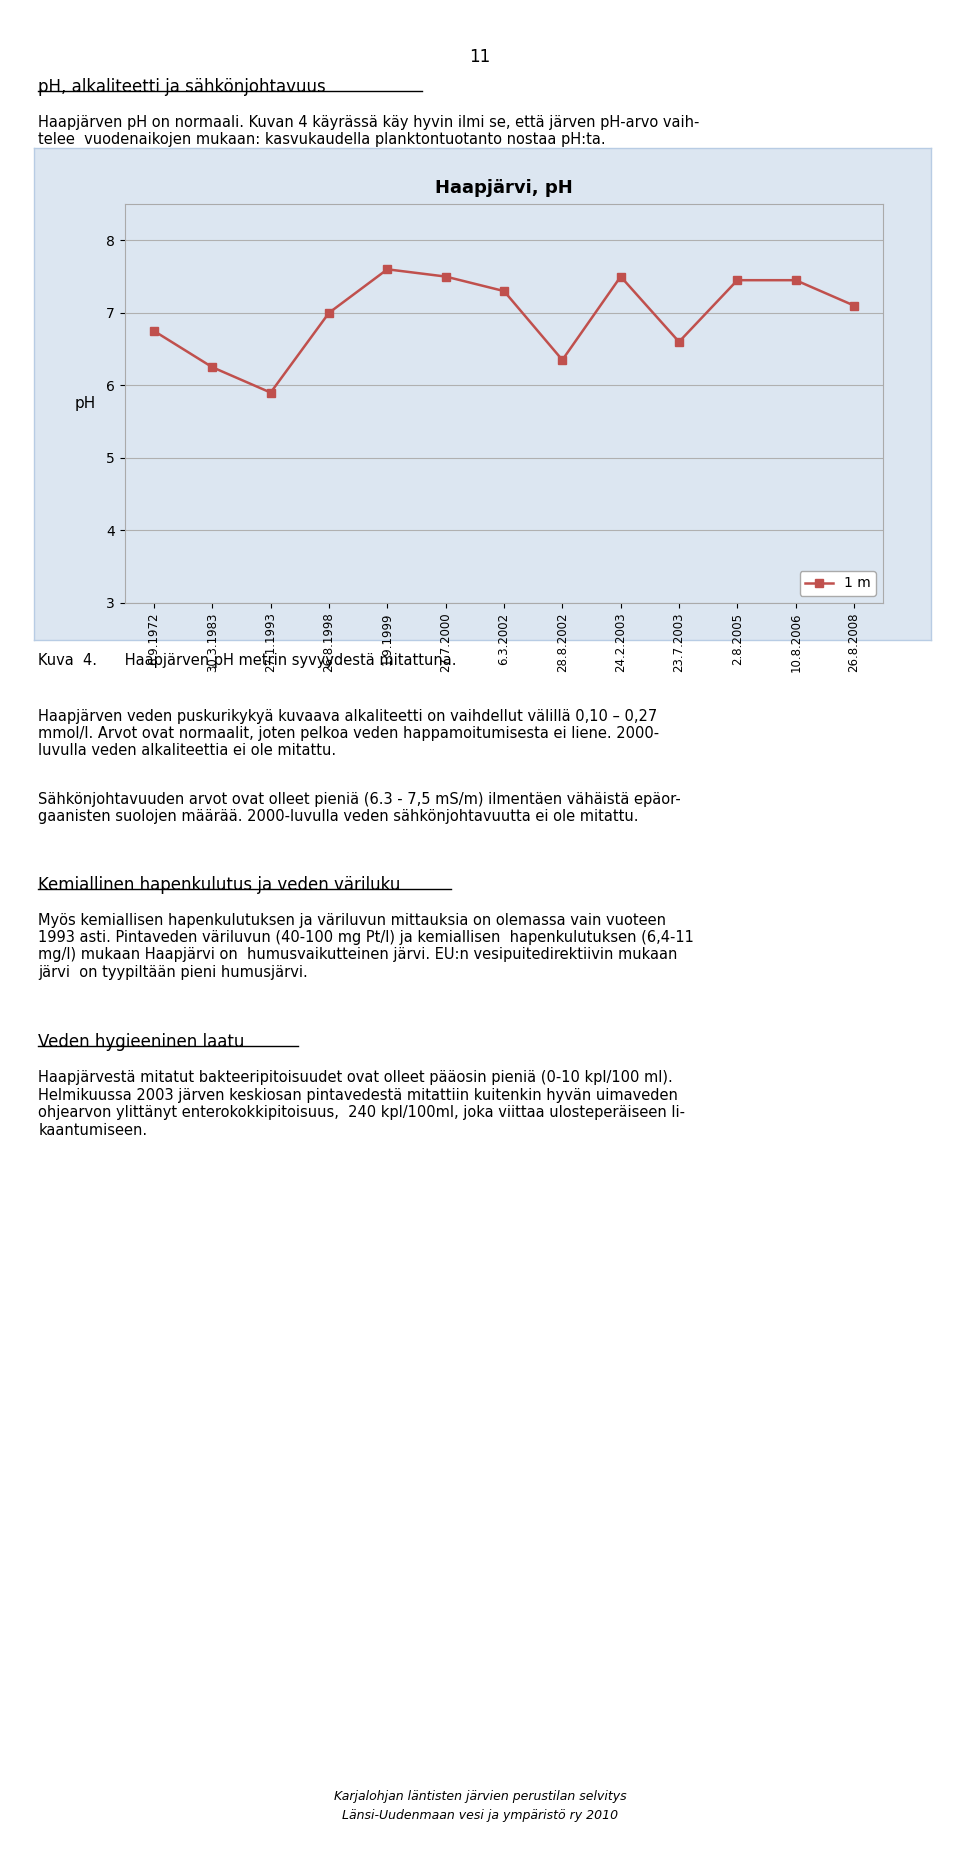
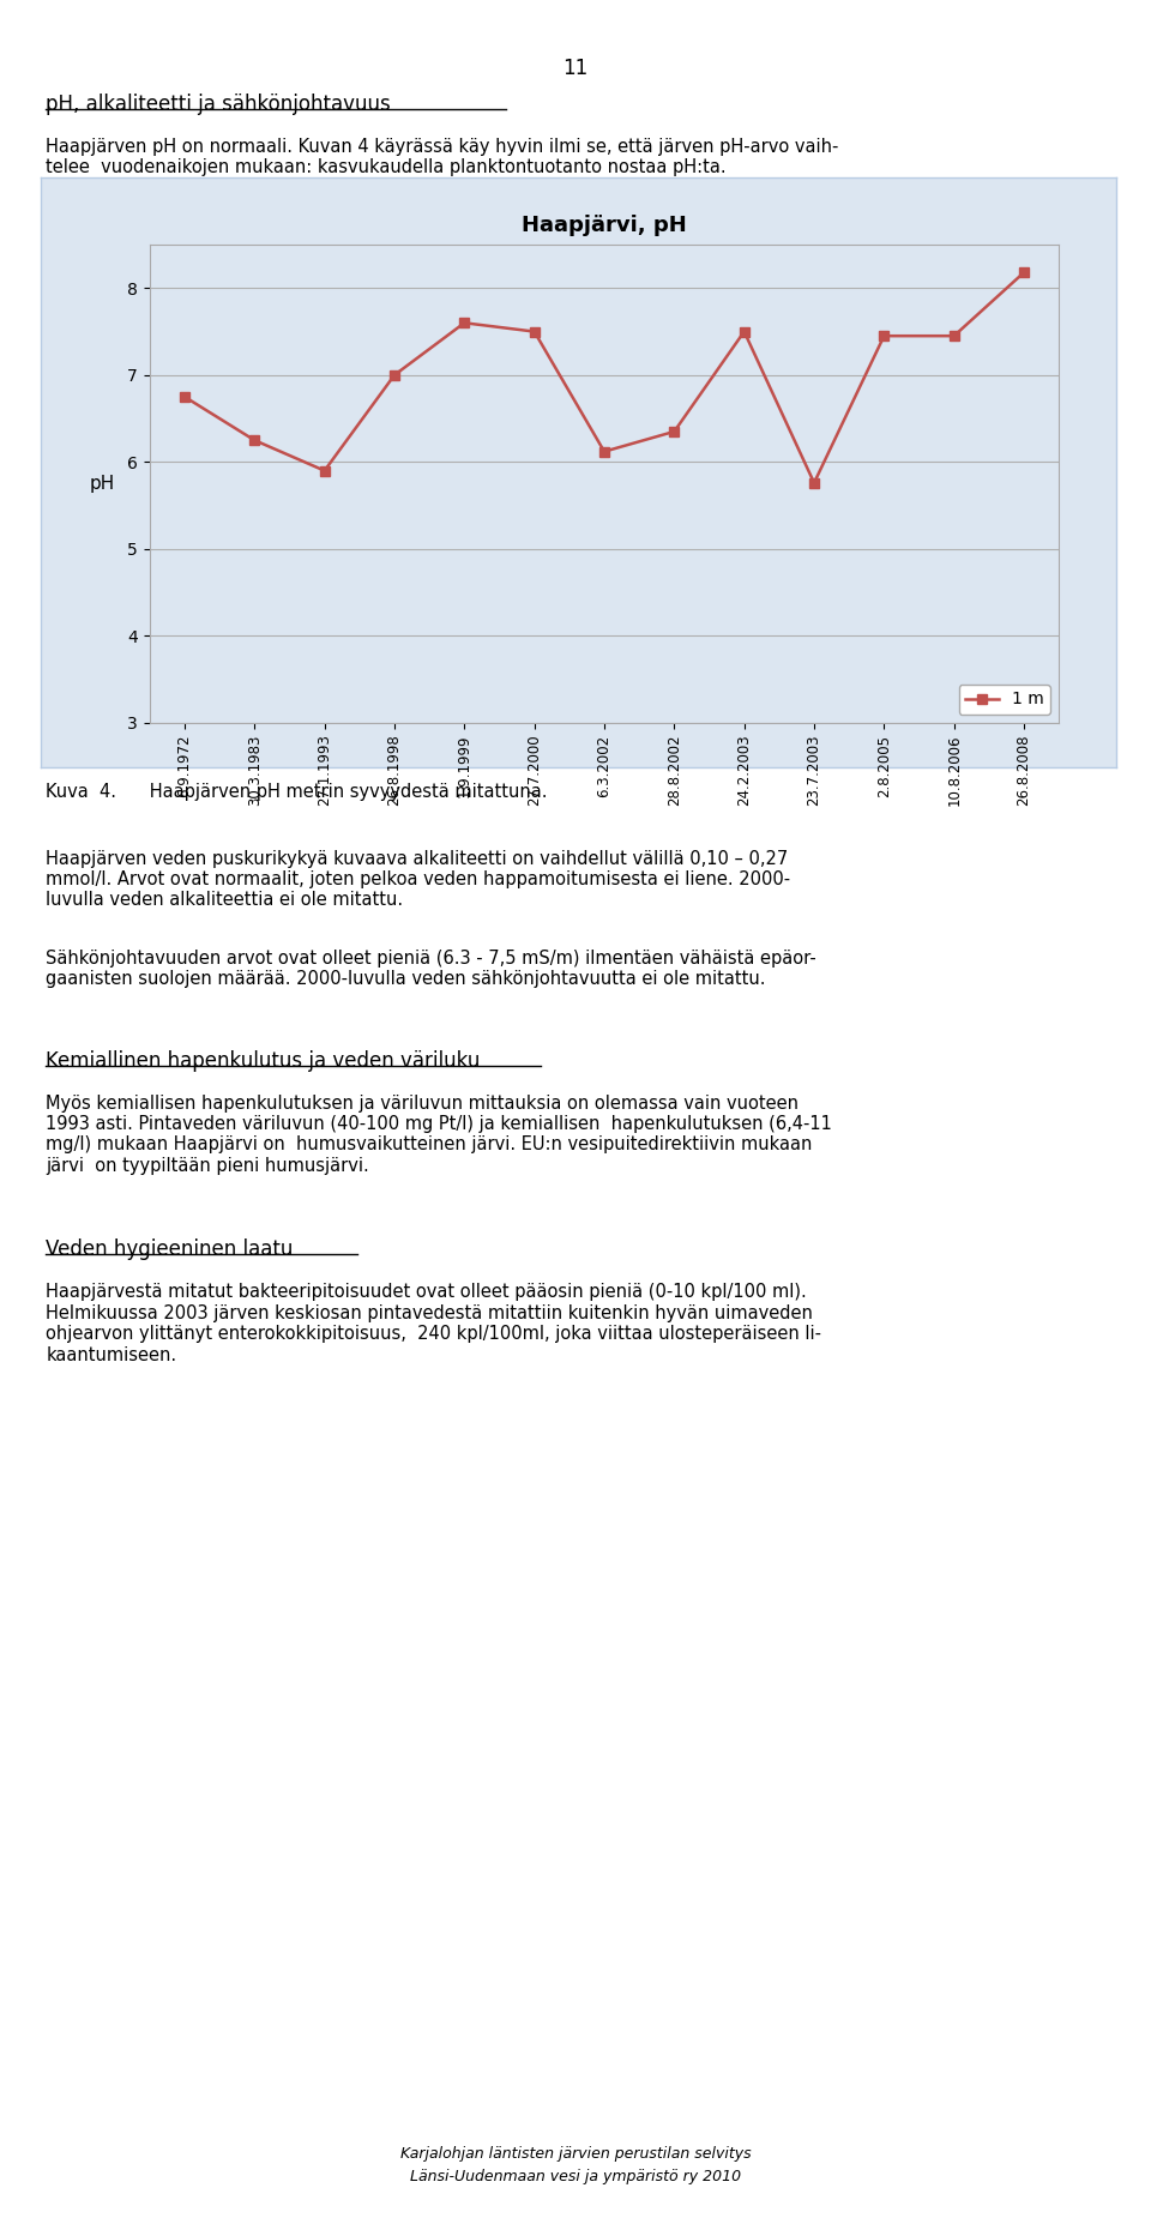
6.3.2002: 7.30 -> 6.12
23.7.2003: 6.60 -> 5.76
26.8.2008: 7.10 -> 8.18
